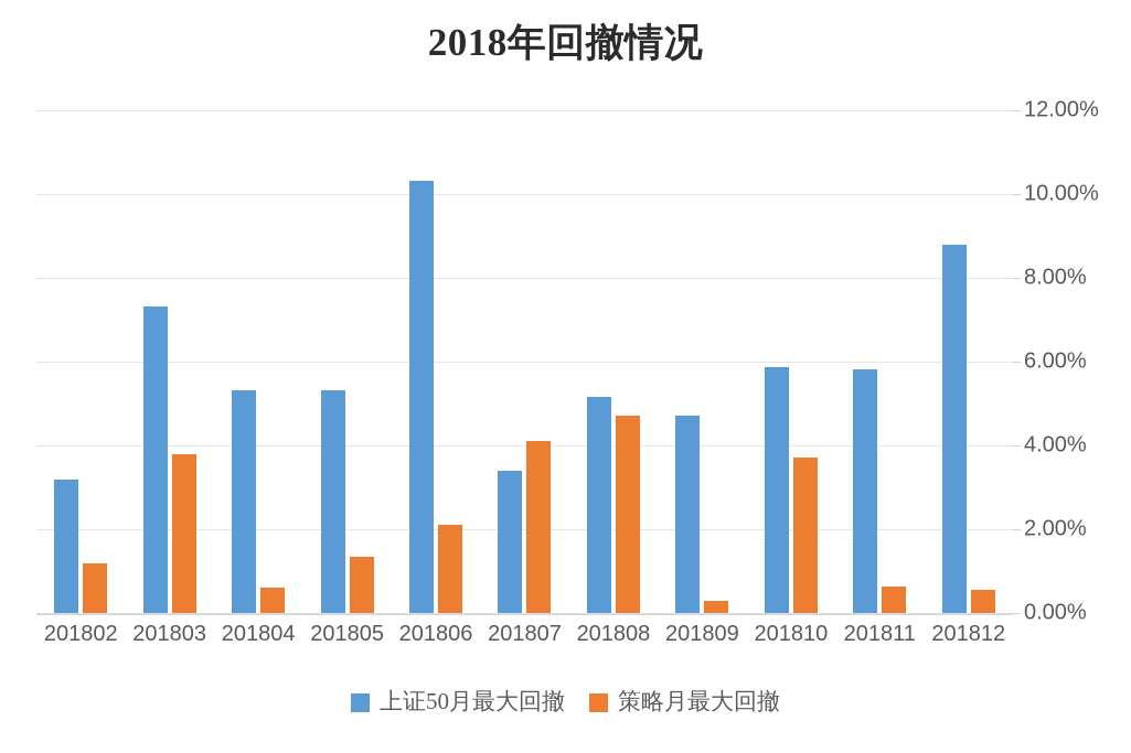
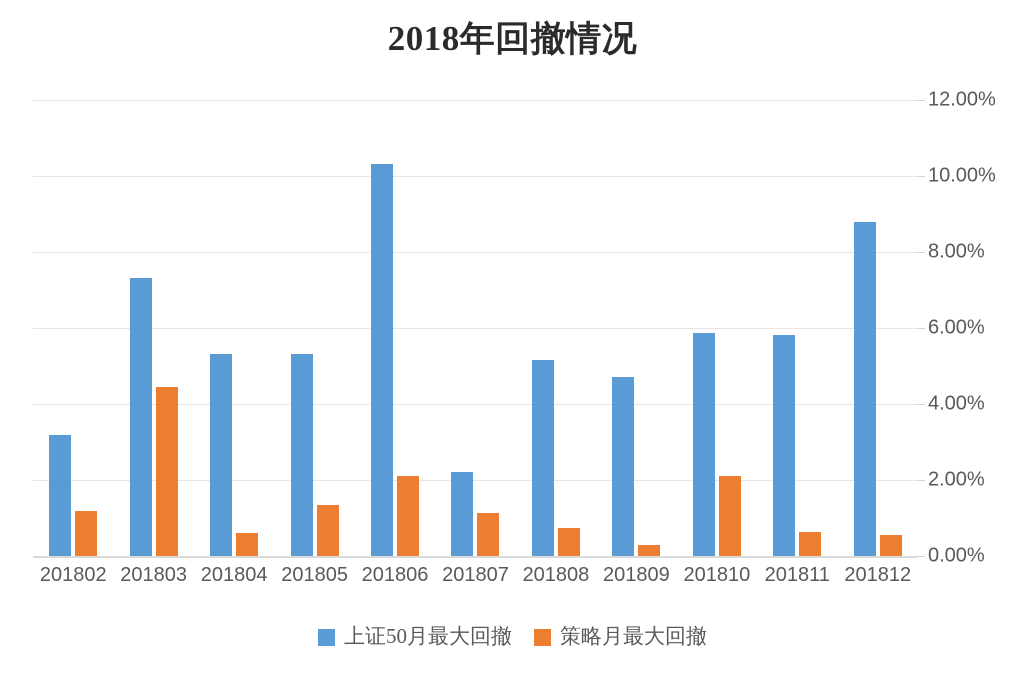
策略月最大回撤/201803: 3.8% -> 4.5%
上证50月最大回撤/201807: 3.4% -> 2.2%
策略月最大回撤/201807: 4.1% -> 1.1%
策略月最大回撤/201808: 4.7% -> 0.7%
策略月最大回撤/201810: 3.7% -> 2.1%
